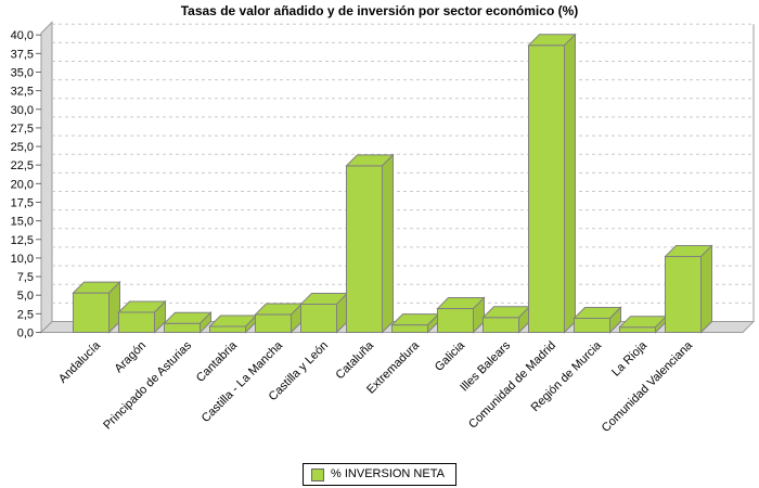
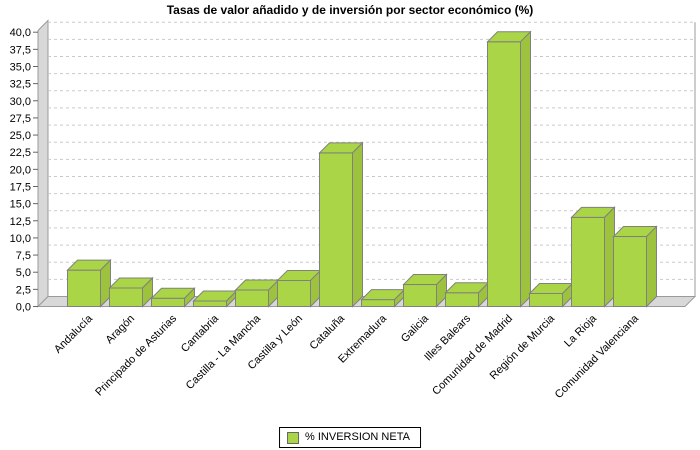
La Rioja: 1 -> 13
